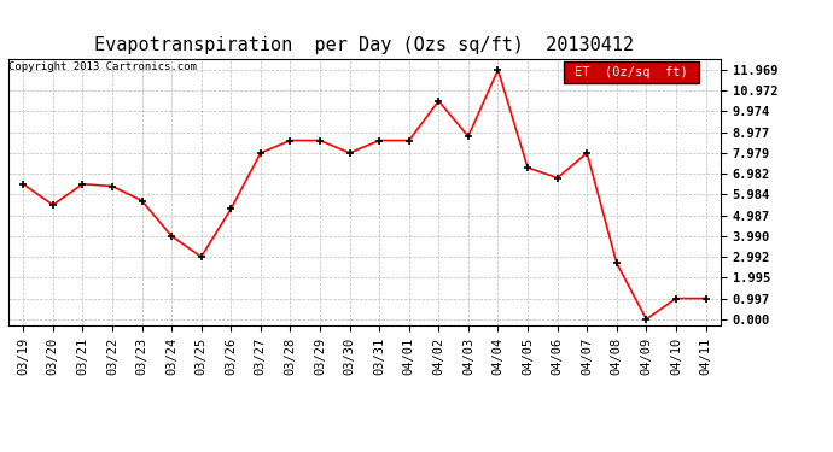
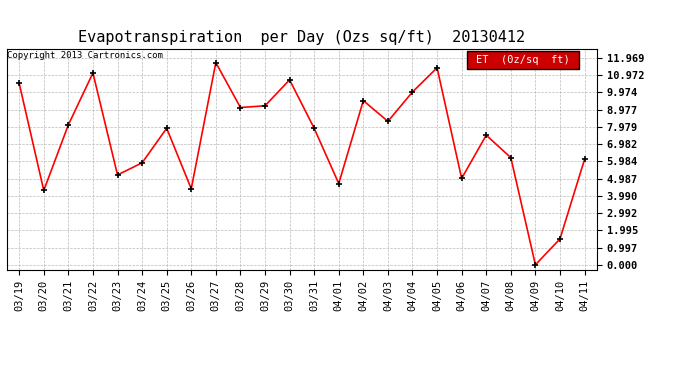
03/19: 6.5 -> 10.5
03/20: 5.5 -> 4.3
03/21: 6.5 -> 8.1
03/22: 6.4 -> 11.1
03/23: 5.7 -> 5.2
03/24: 4.0 -> 5.9
03/25: 3.0 -> 7.9
03/26: 5.3 -> 4.4
03/27: 8.0 -> 11.7
03/28: 8.6 -> 9.1
03/29: 8.6 -> 9.2
03/30: 8.0 -> 10.7
03/31: 8.6 -> 7.9
04/01: 8.6 -> 4.7
04/02: 10.5 -> 9.5
04/03: 8.8 -> 8.3
04/04: 12.0 -> 10.0
04/05: 7.3 -> 11.4
04/06: 6.8 -> 5.0
04/07: 8.0 -> 7.5
04/08: 2.7 -> 6.2
04/10: 1.0 -> 1.5
04/11: 1.0 -> 6.1
